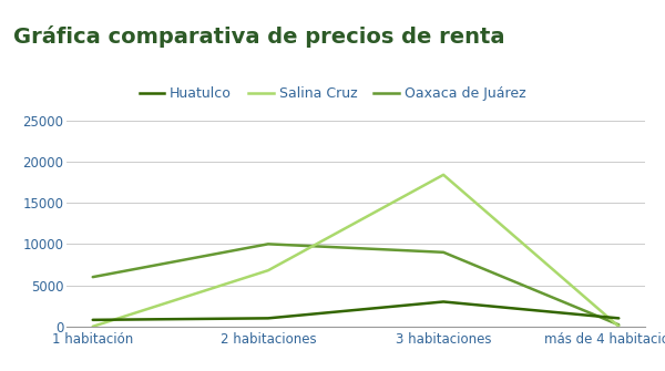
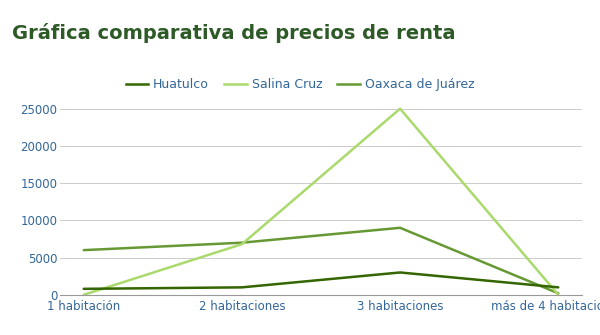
Oaxaca de Juárez/2 habitaciones: 10000 -> 7000
Salina Cruz/3 habitaciones: 18400 -> 25000
